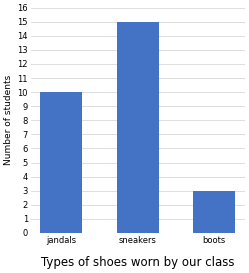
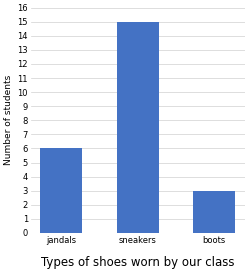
jandals: 10 -> 6
